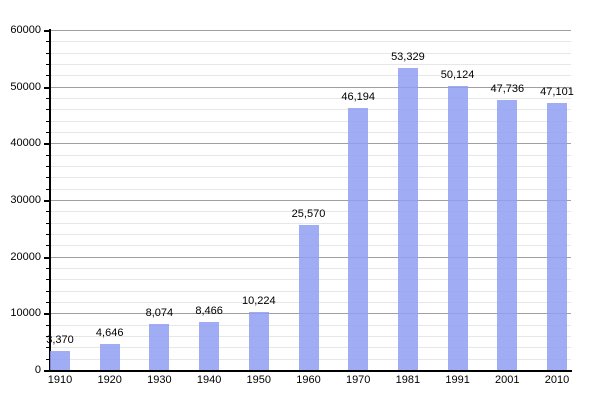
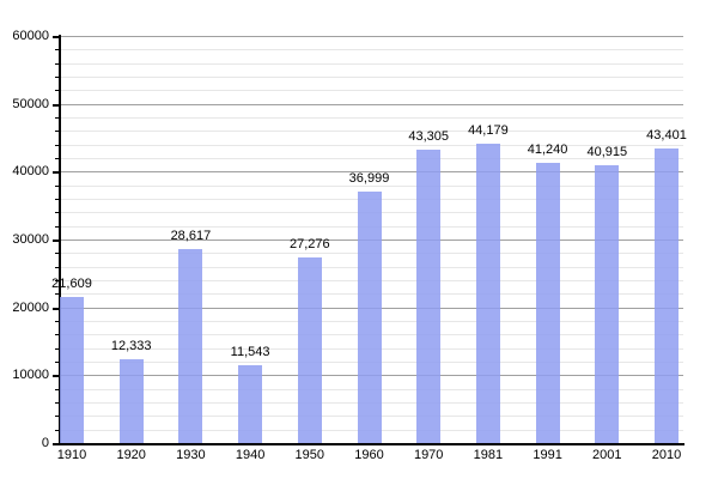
1910: 3,370 -> 21,609
1920: 4,646 -> 12,333
1930: 8,074 -> 28,617
1940: 8,466 -> 11,543
1950: 10,224 -> 27,276
1960: 25,570 -> 36,999
1970: 46,194 -> 43,305
1981: 53,329 -> 44,179
1991: 50,124 -> 41,240
2001: 47,736 -> 40,915
2010: 47,101 -> 43,401
